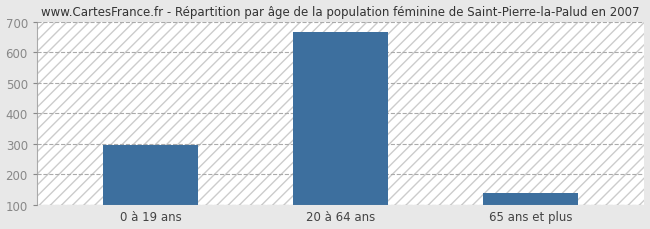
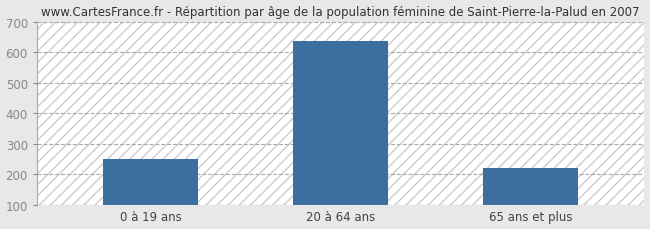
0 à 19 ans: 295 -> 250
20 à 64 ans: 665 -> 635
65 ans et plus: 140 -> 220
